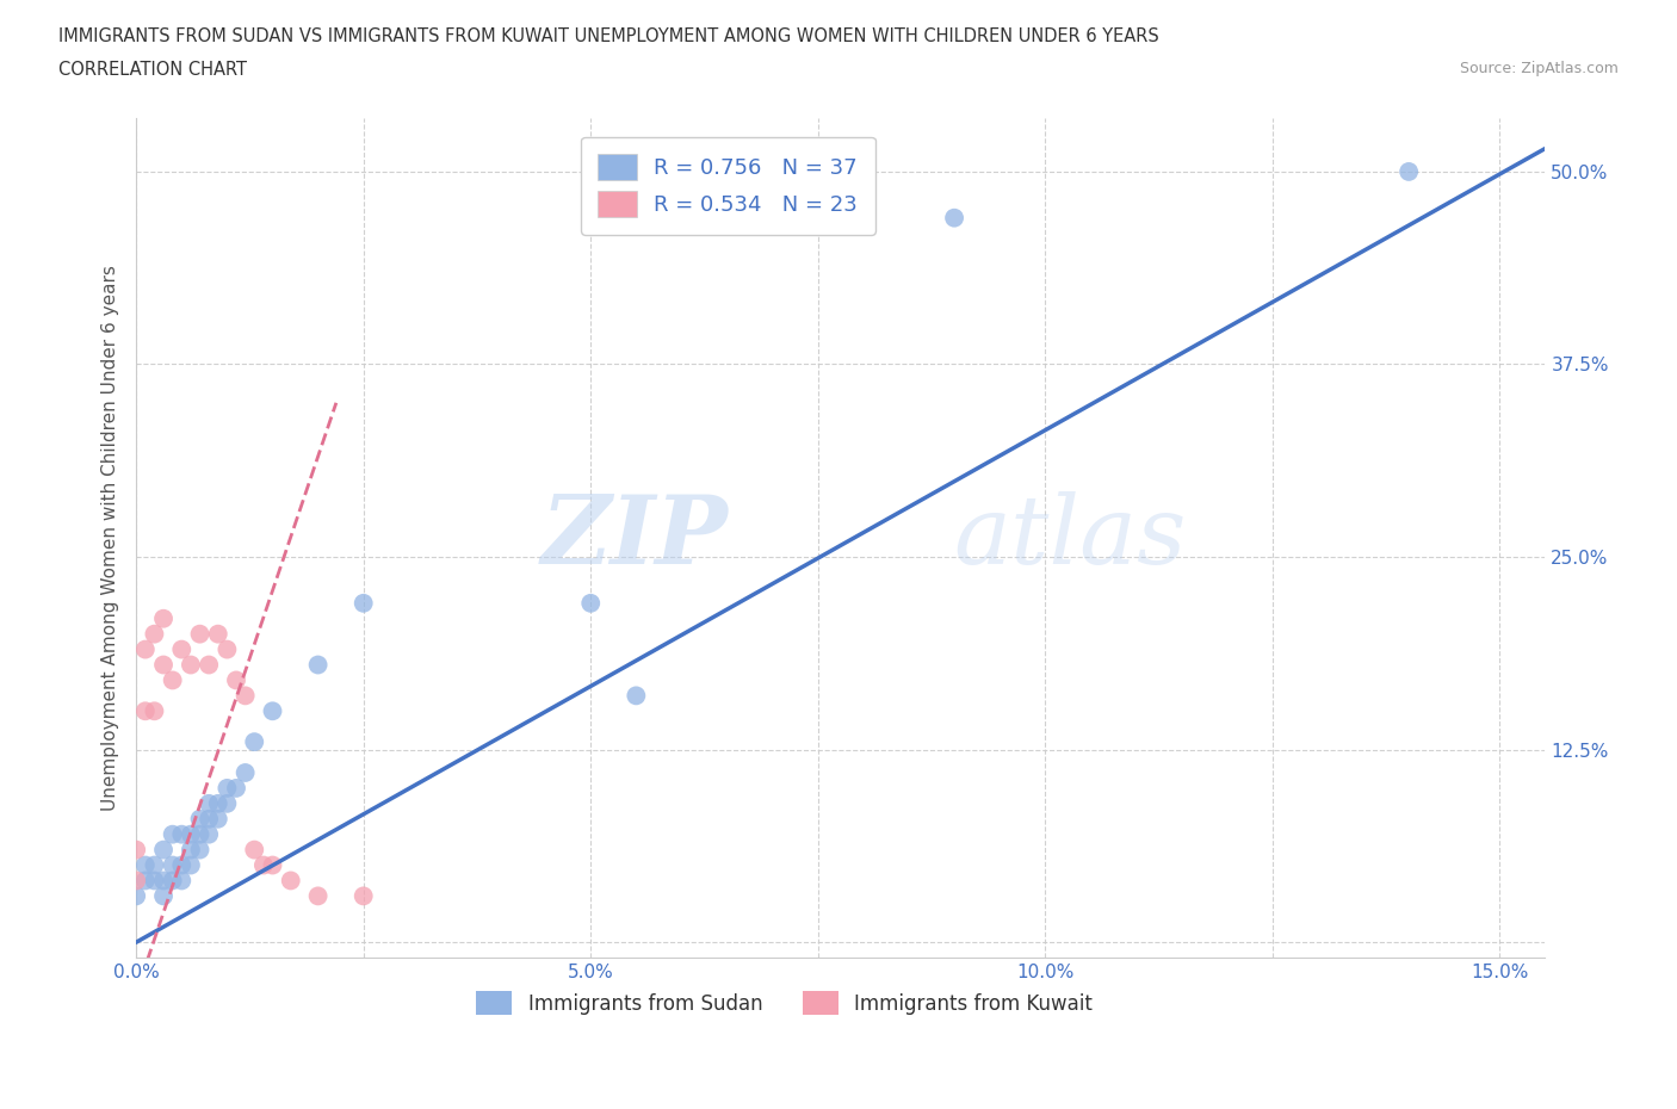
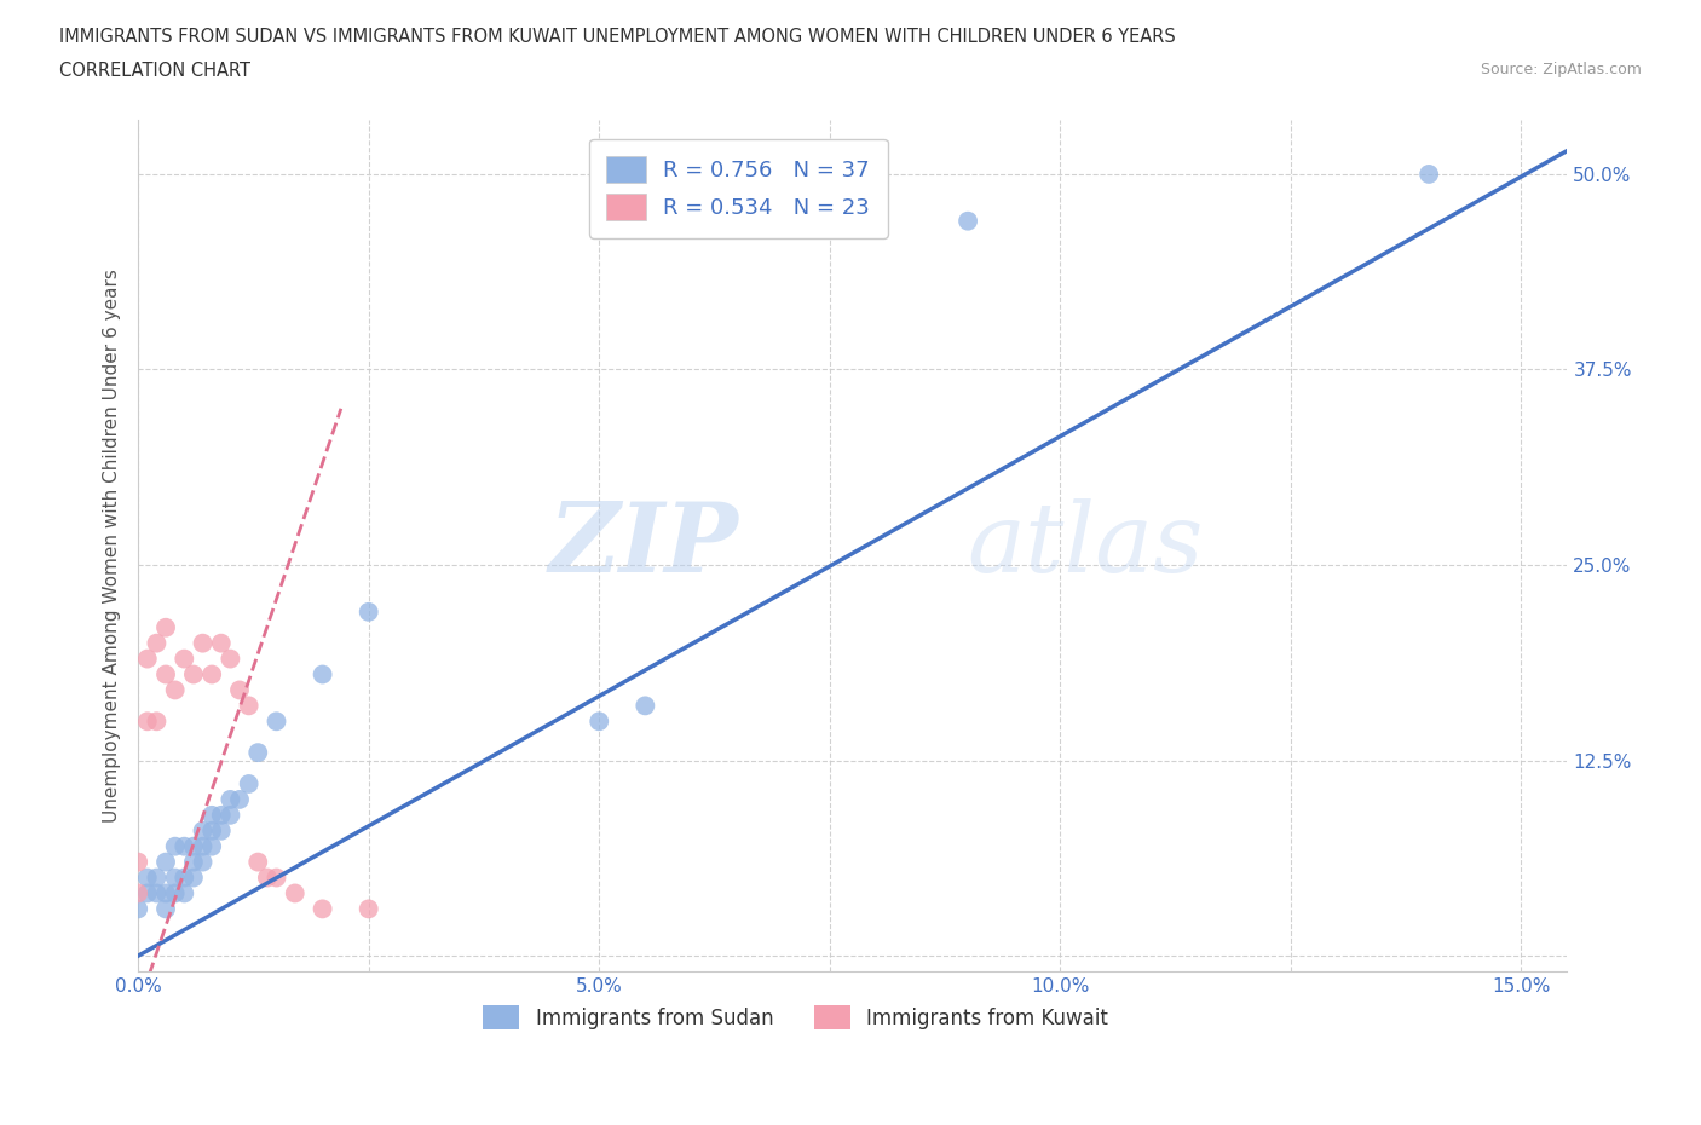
Immigrants from Sudan/5.0%: 22% -> 15%
